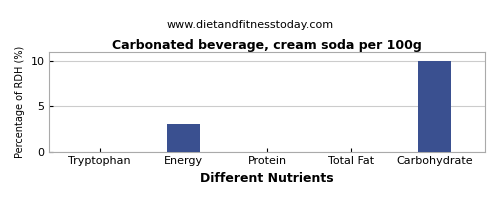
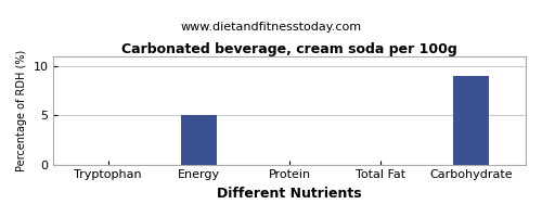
Energy: 3 -> 5
Carbohydrate: 10 -> 9
